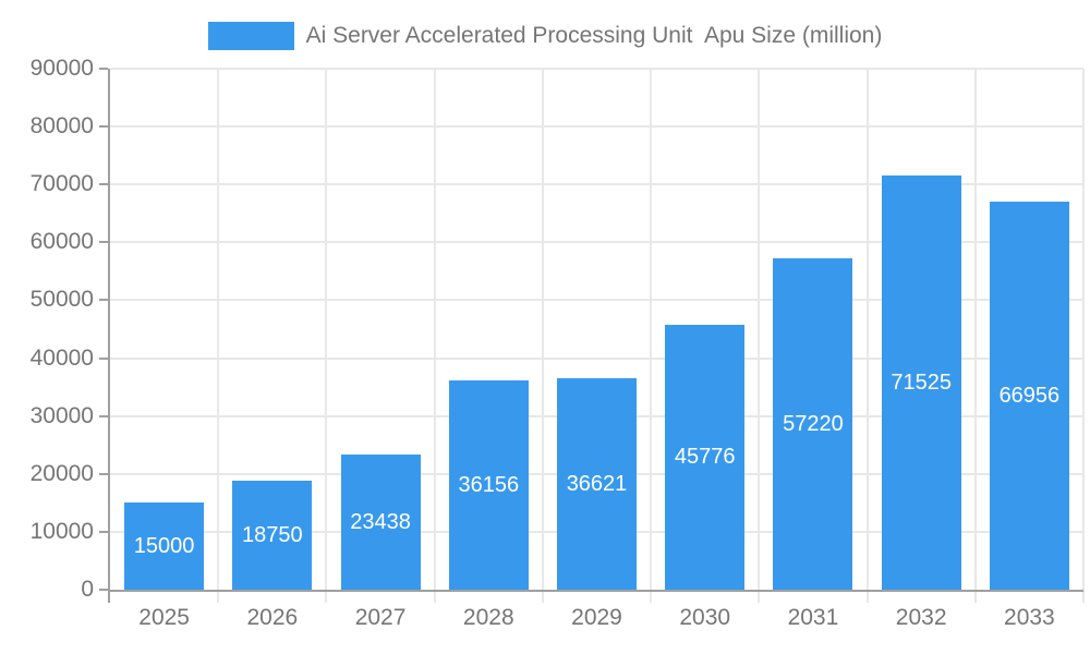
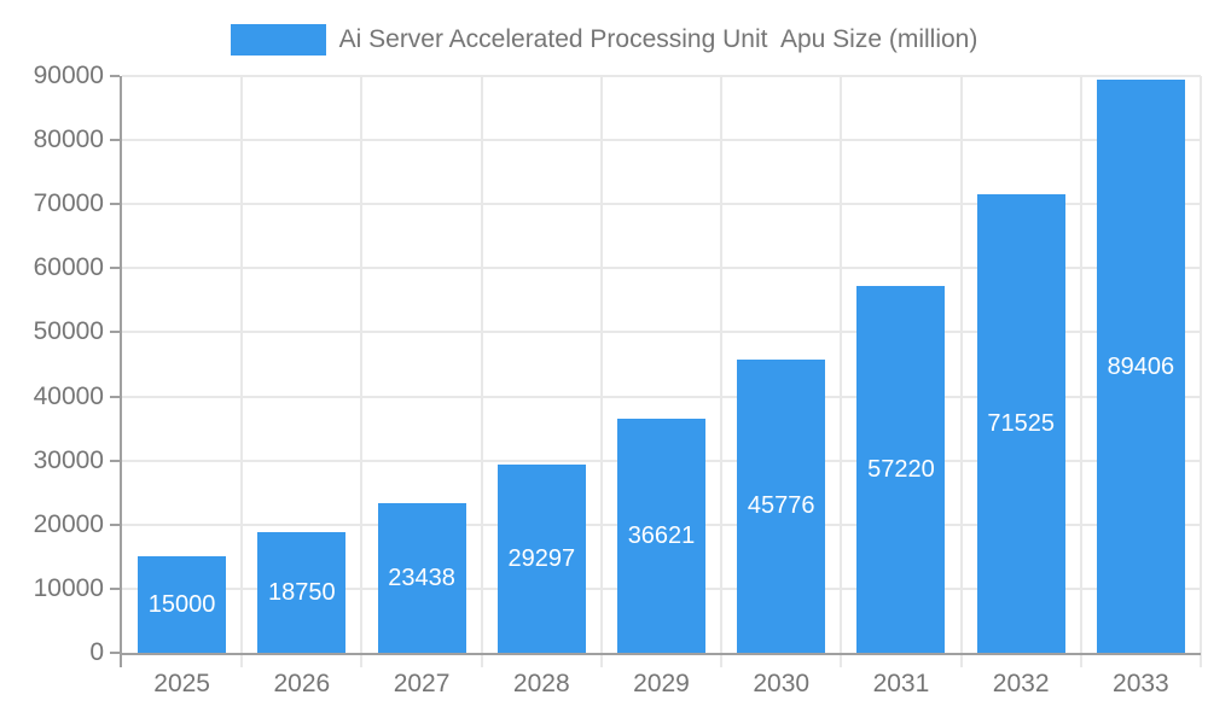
2028: 36156 -> 29297
2033: 66956 -> 89406
